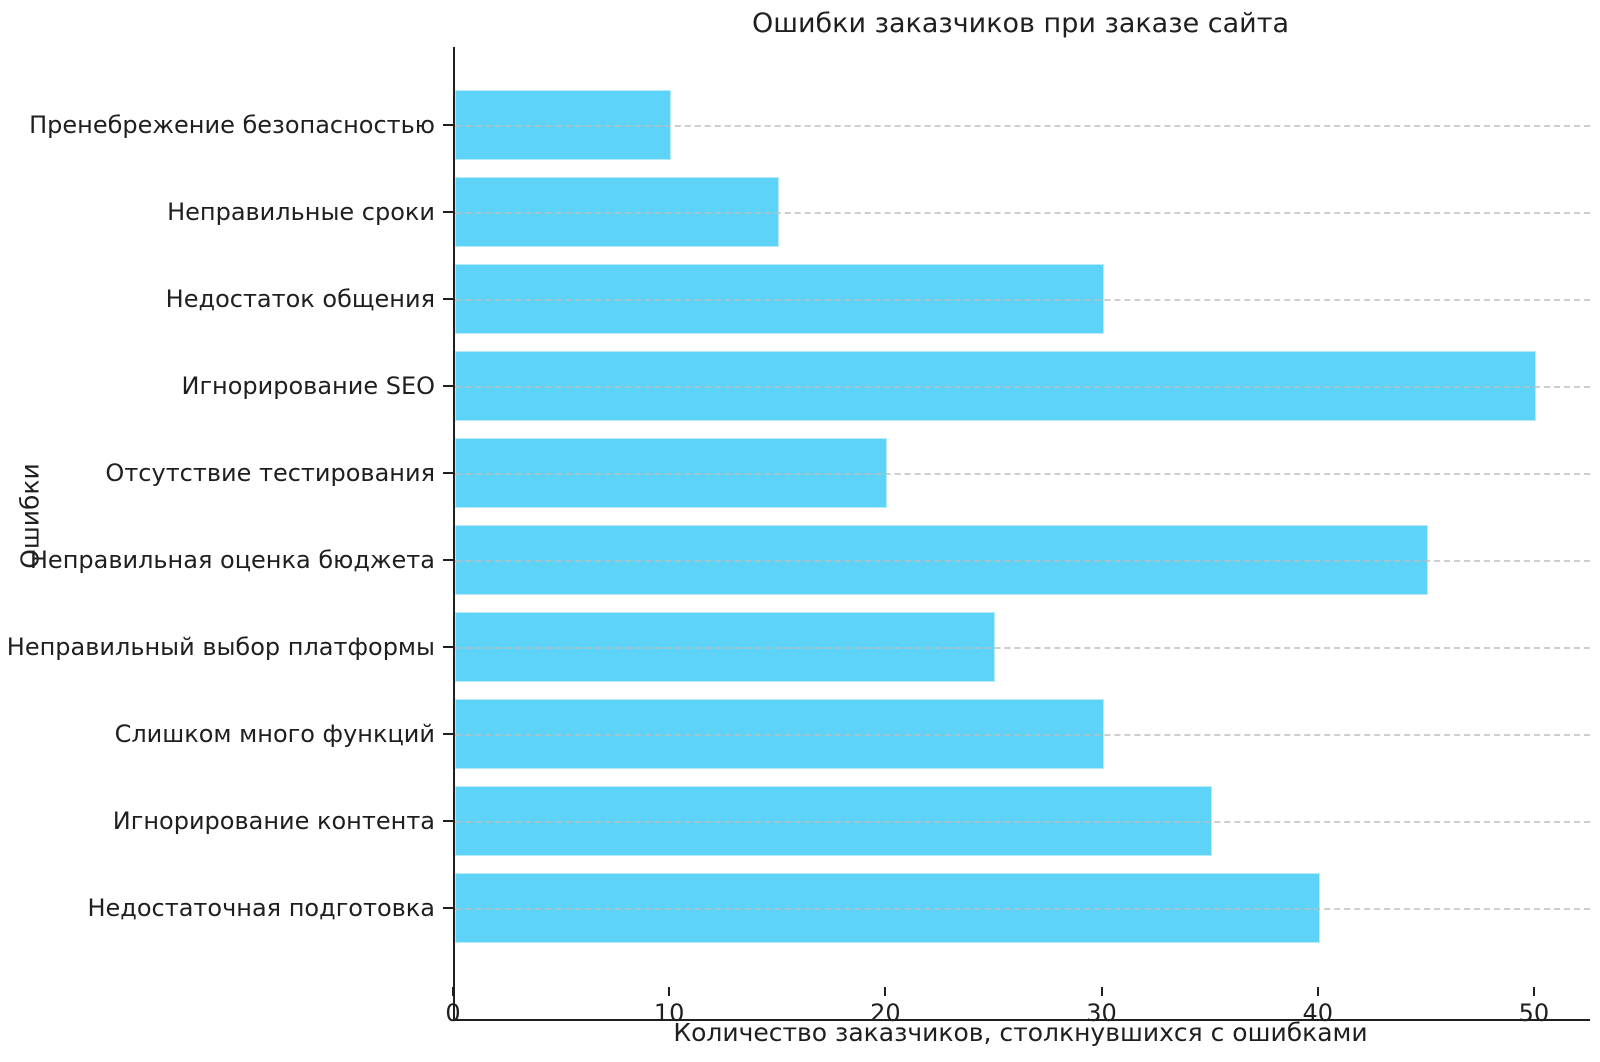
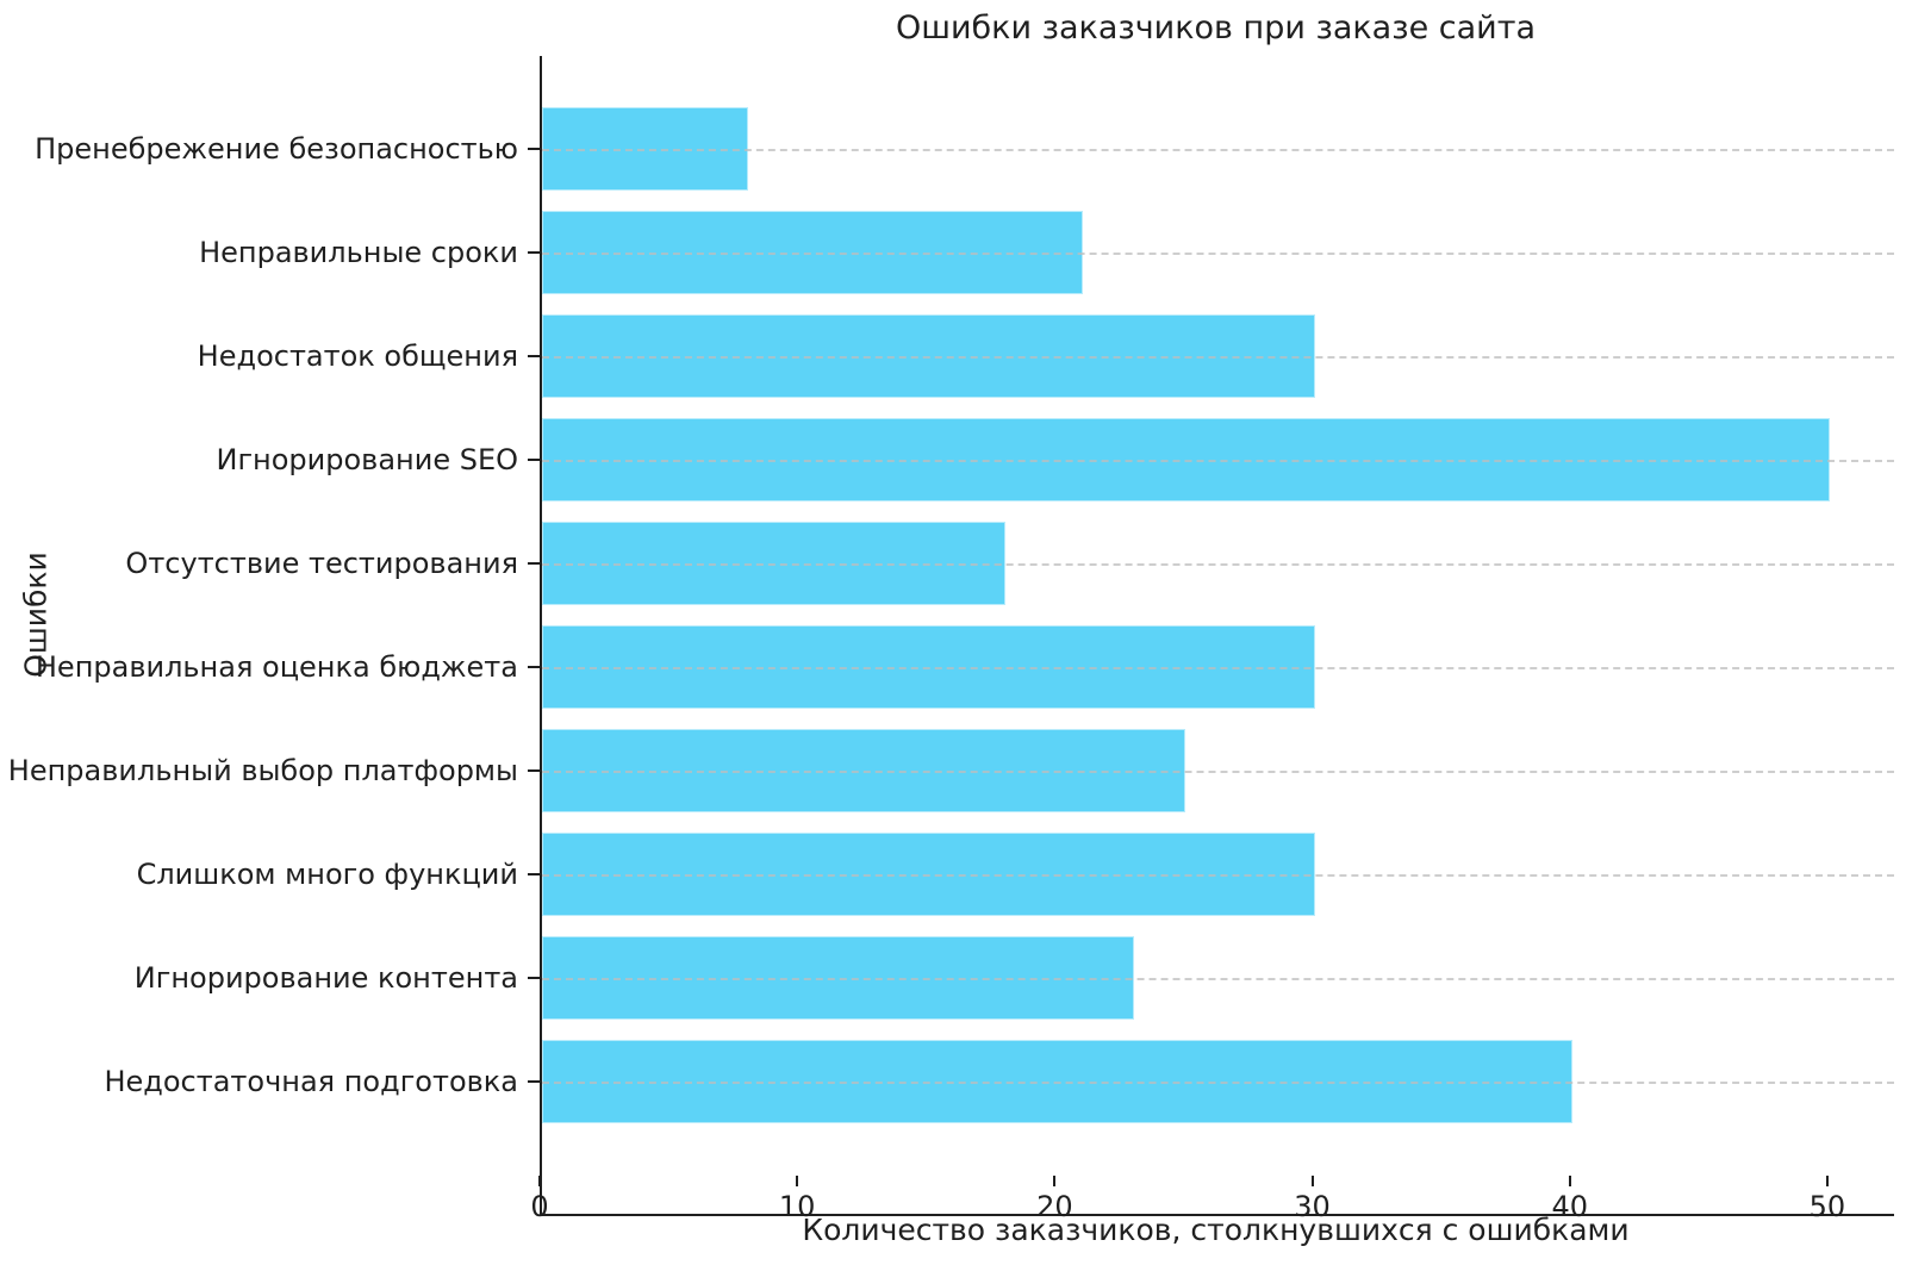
Пренебрежение безопасностью: 10 -> 8
Неправильные сроки: 15 -> 21
Отсутствие тестирования: 20 -> 18
Неправильная оценка бюджета: 45 -> 30
Игнорирование контента: 35 -> 23
